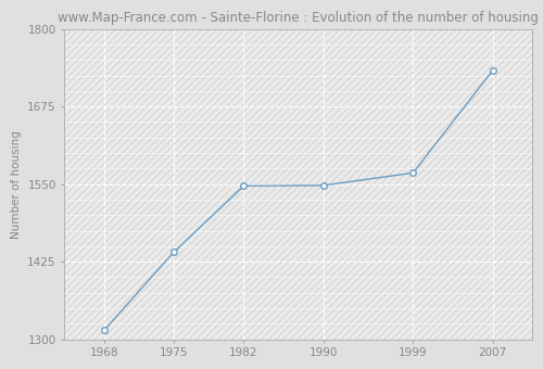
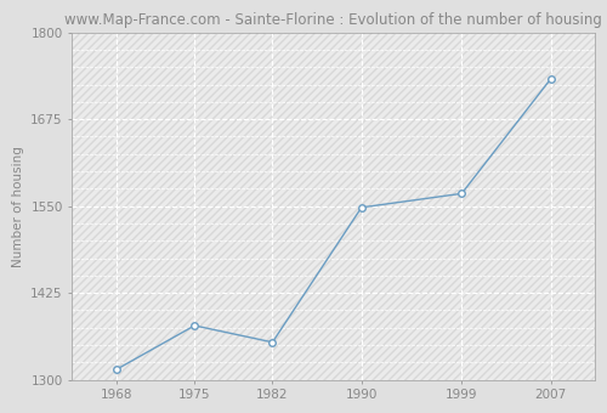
1975: 1441 -> 1378
1982: 1547 -> 1354
